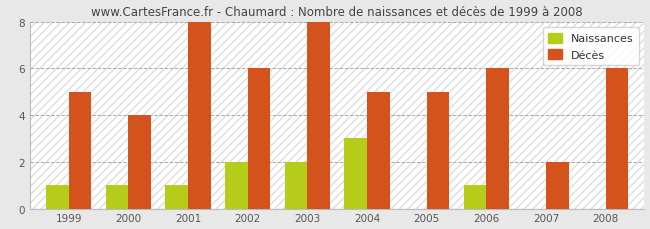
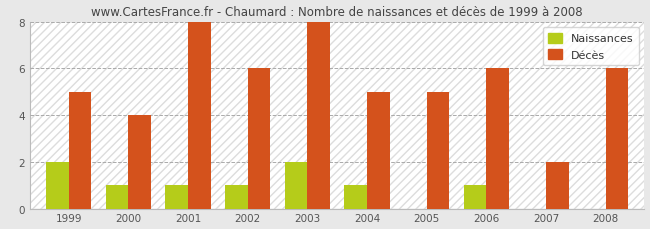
Naissances/1999: 1 -> 2
Naissances/2002: 2 -> 1
Naissances/2004: 3 -> 1
